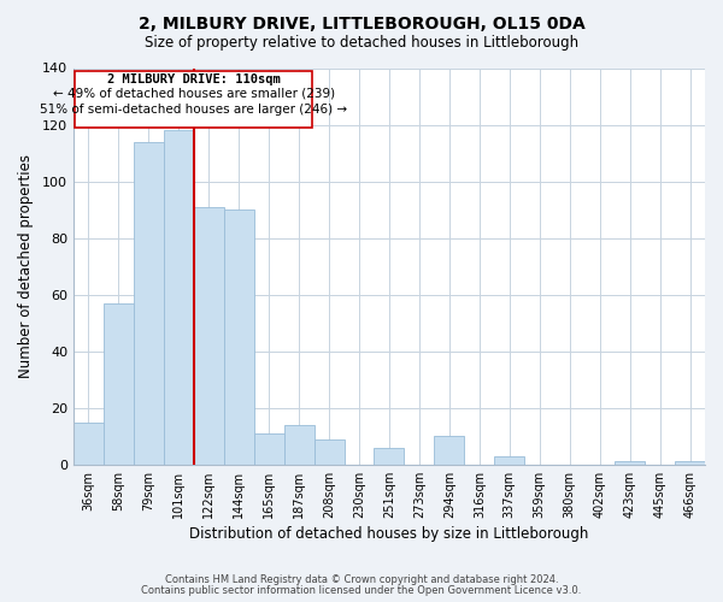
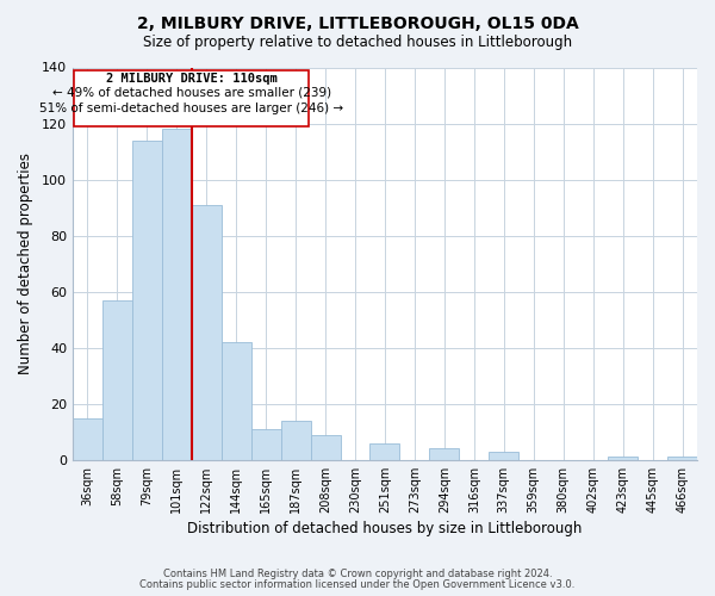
144sqm: 90 -> 42
294sqm: 10 -> 4
